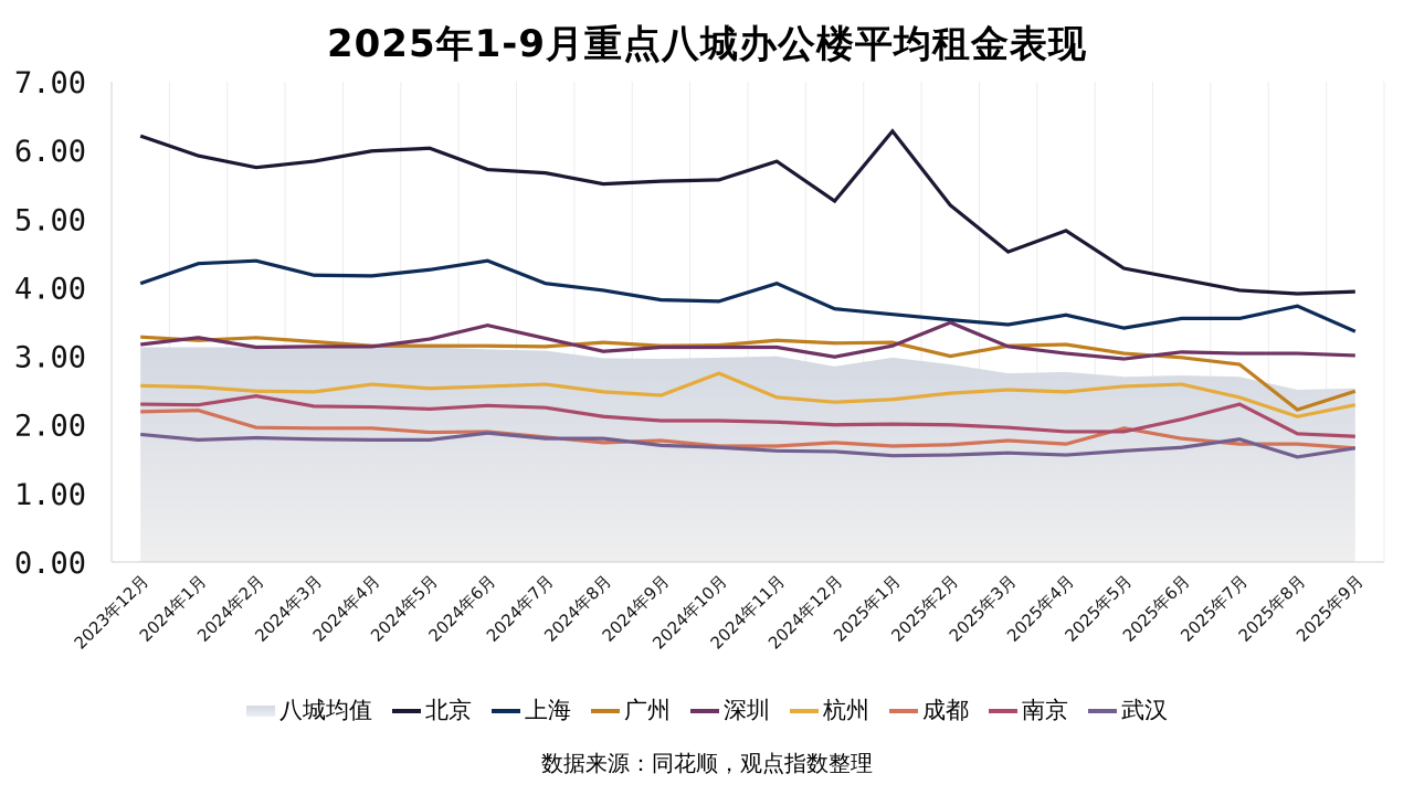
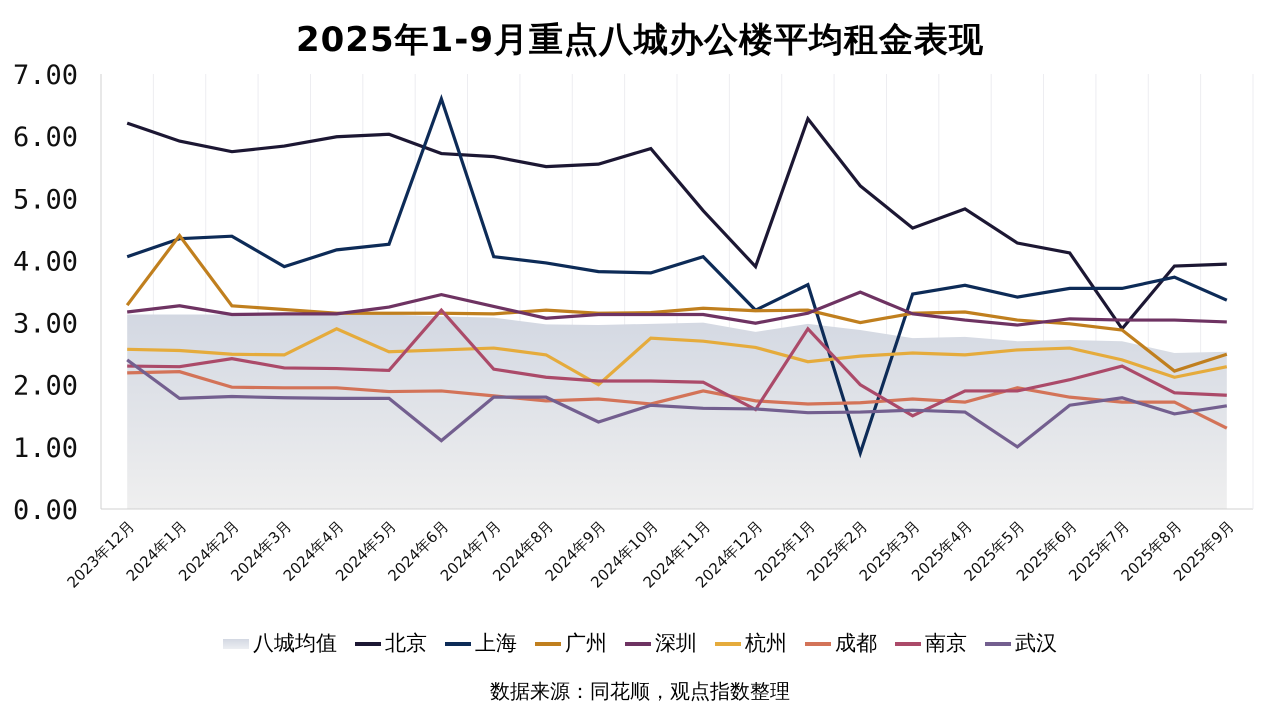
武汉/2023年12月: 1.9 -> 2.4
广州/2024年1月: 3.2 -> 4.4
上海/2024年3月: 4.2 -> 3.9
杭州/2024年4月: 2.6 -> 2.9
上海/2024年6月: 4.4 -> 6.6
南京/2024年6月: 2.3 -> 3.2
武汉/2024年6月: 1.9 -> 1.1
杭州/2024年9月: 2.4 -> 2.0
武汉/2024年9月: 1.7 -> 1.4
北京/2024年10月: 5.6 -> 5.8
北京/2024年11月: 5.8 -> 4.8
杭州/2024年11月: 2.4 -> 2.7
成都/2024年11月: 1.7 -> 1.9
北京/2024年12月: 5.3 -> 3.9
上海/2024年12月: 3.7 -> 3.2
杭州/2024年12月: 2.3 -> 2.6
南京/2024年12月: 2.0 -> 1.6
南京/2025年1月: 2.0 -> 2.9
上海/2025年2月: 3.5 -> 0.9
南京/2025年3月: 2.0 -> 1.5
武汉/2025年5月: 1.6 -> 1.0
北京/2025年7月: 4.0 -> 2.9
成都/2025年9月: 1.7 -> 1.3
